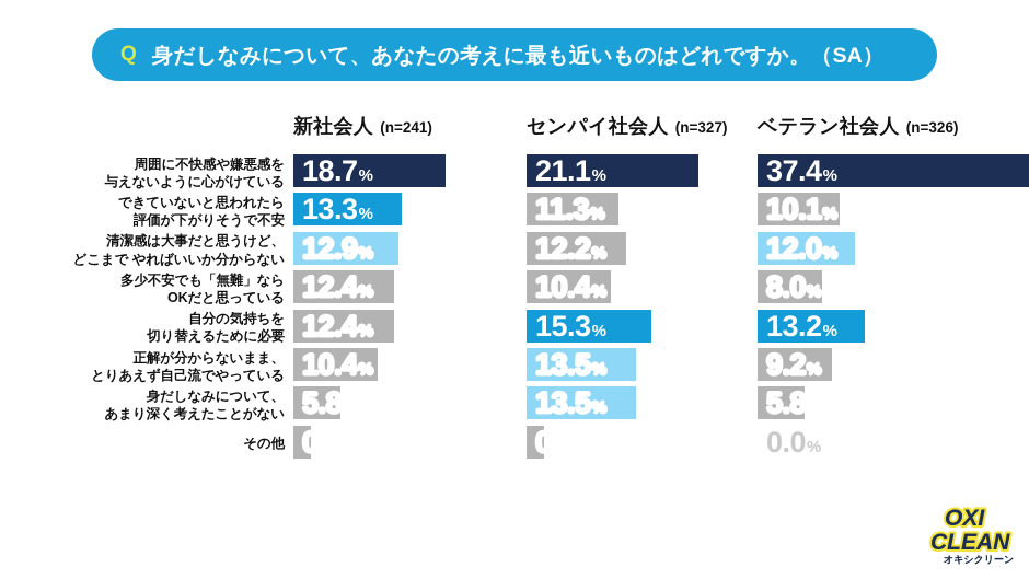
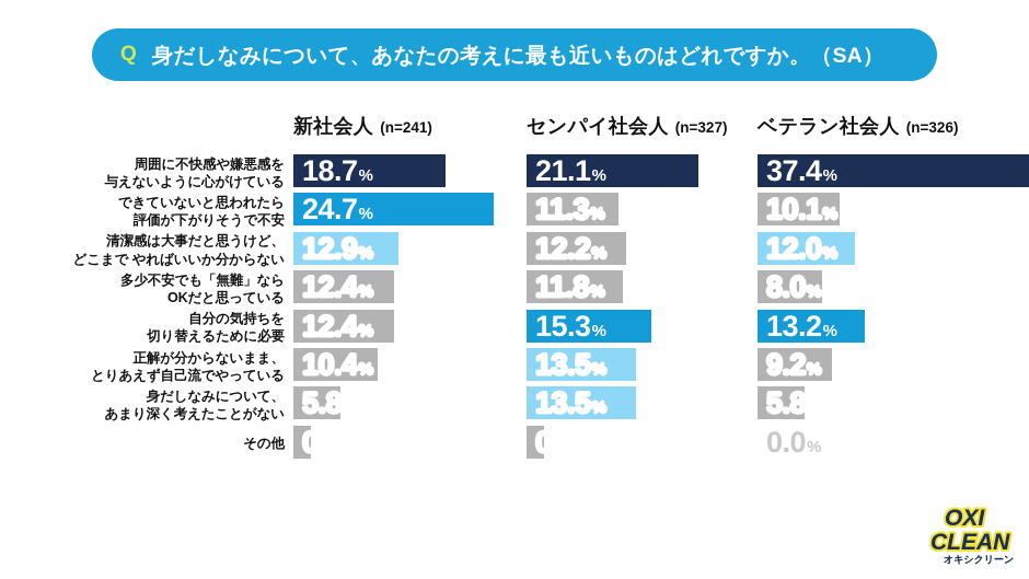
新社会人/できていないと思われたら 評価が下がりそうで不安: 13.3 -> 24.7
センパイ社会人/多少不安でも「無難」なら OKだと思っている: 10.4 -> 11.8
